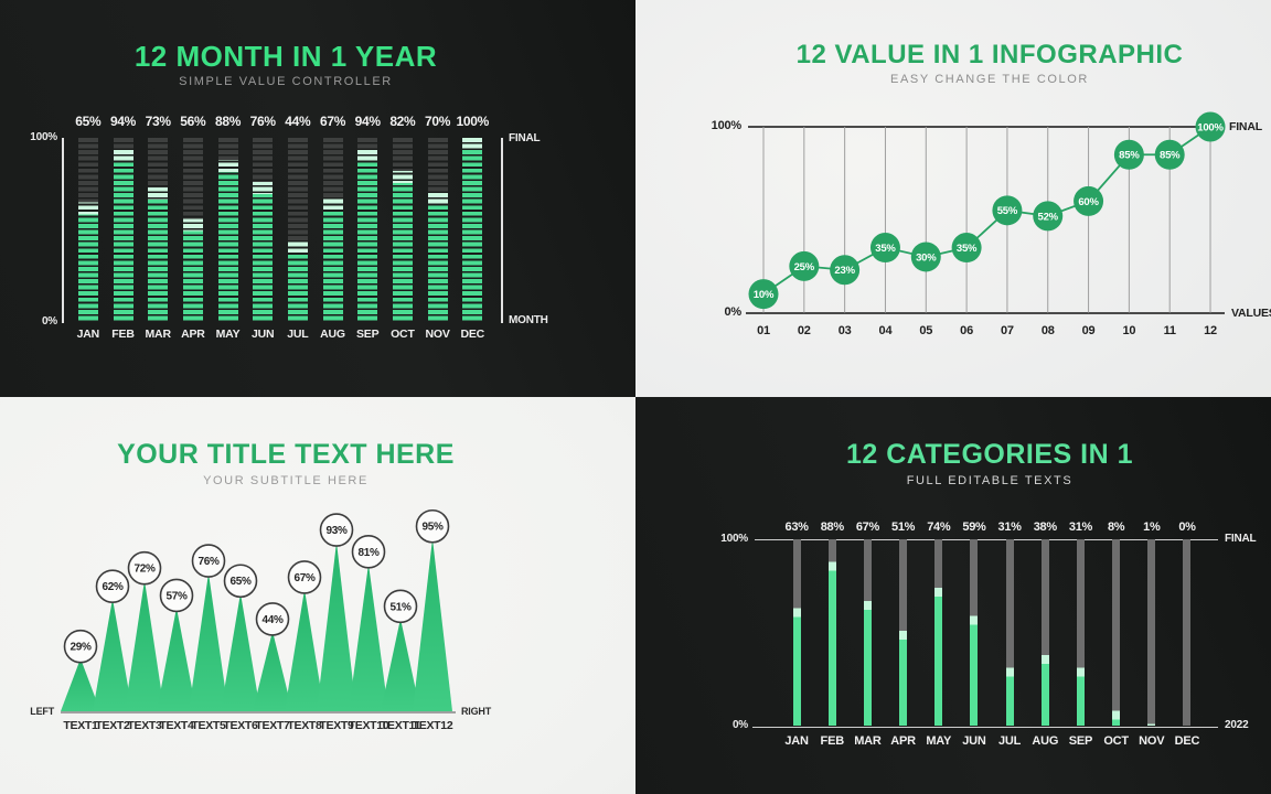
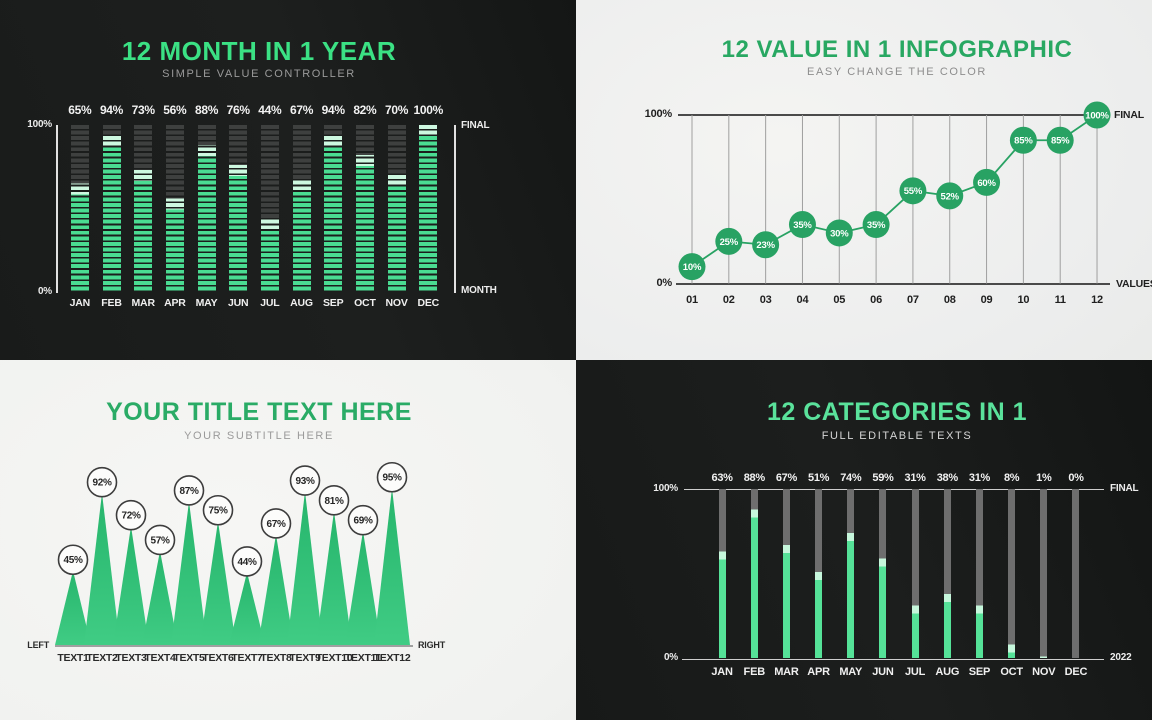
YOUR TITLE TEXT HERE/TEXT1: 29% -> 45%
YOUR TITLE TEXT HERE/TEXT2: 62% -> 92%
YOUR TITLE TEXT HERE/TEXT5: 76% -> 87%
YOUR TITLE TEXT HERE/TEXT6: 65% -> 75%
YOUR TITLE TEXT HERE/TEXT11: 51% -> 69%
